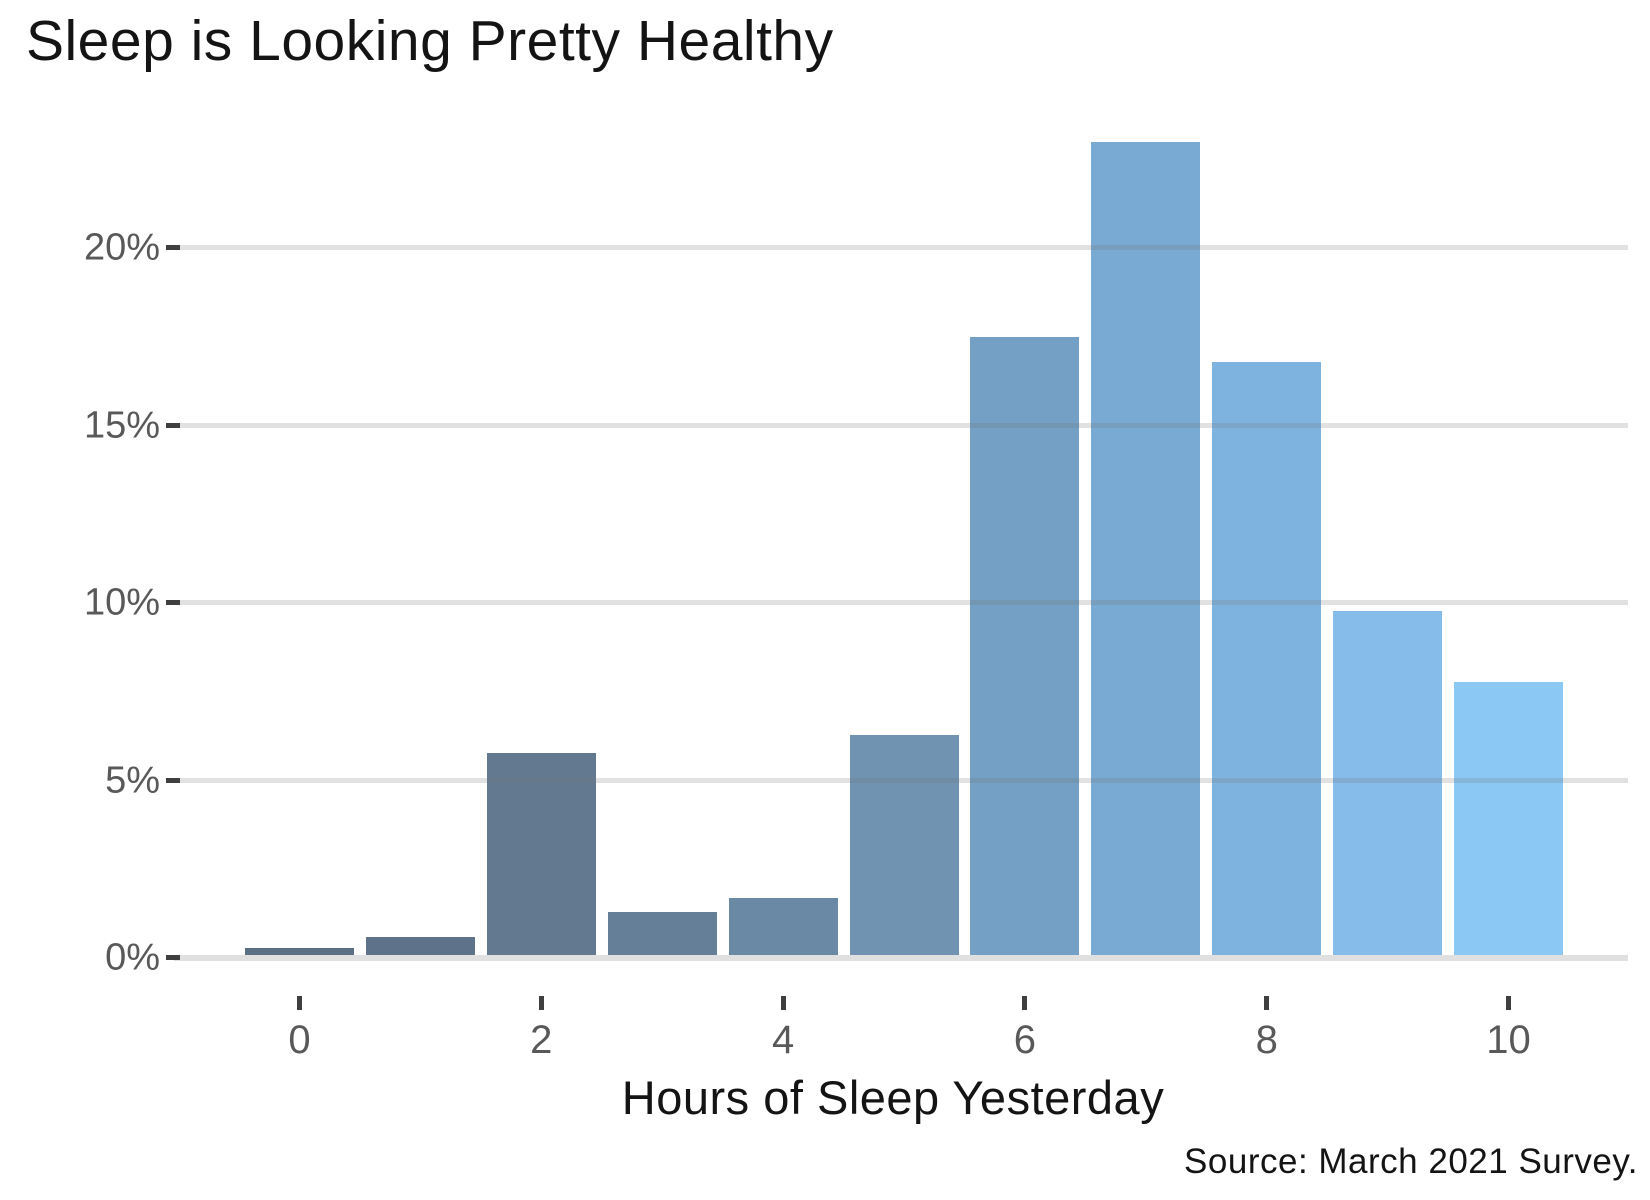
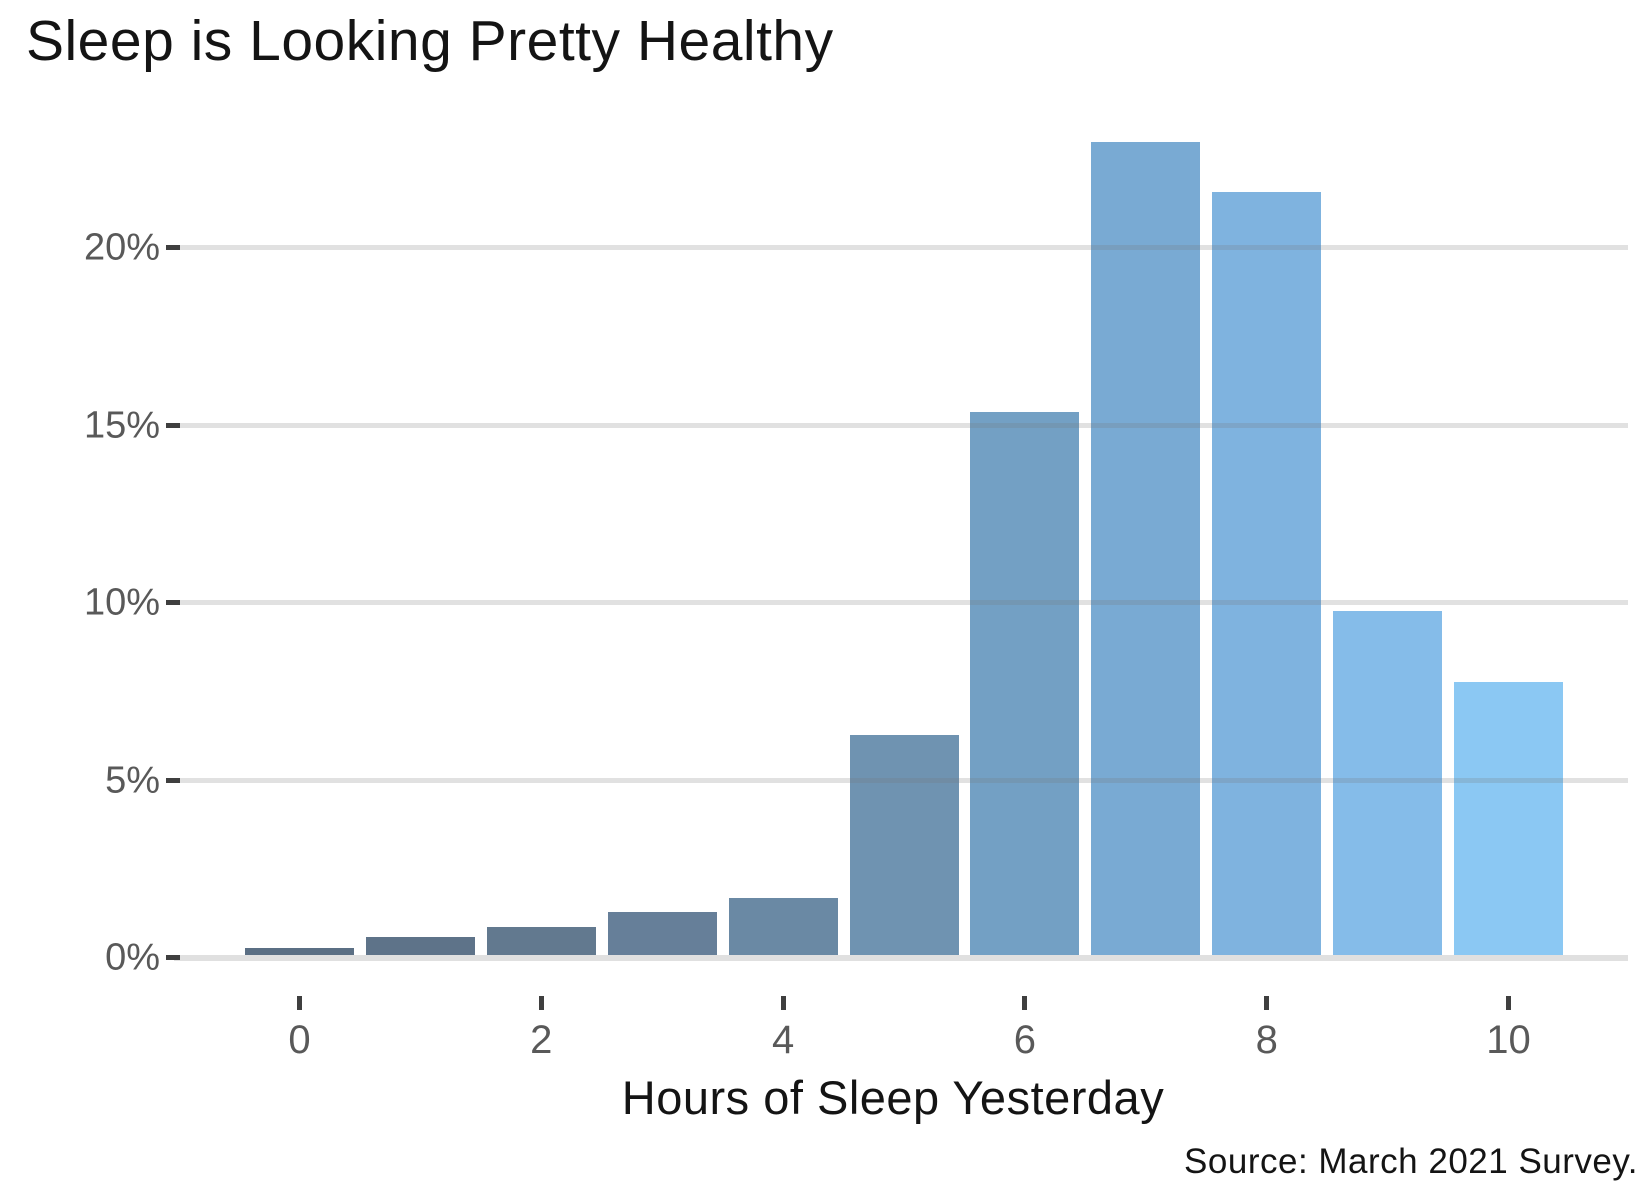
2: 5.7% -> 0.8%
6: 17.4% -> 15.3%
8: 16.7% -> 21.5%
